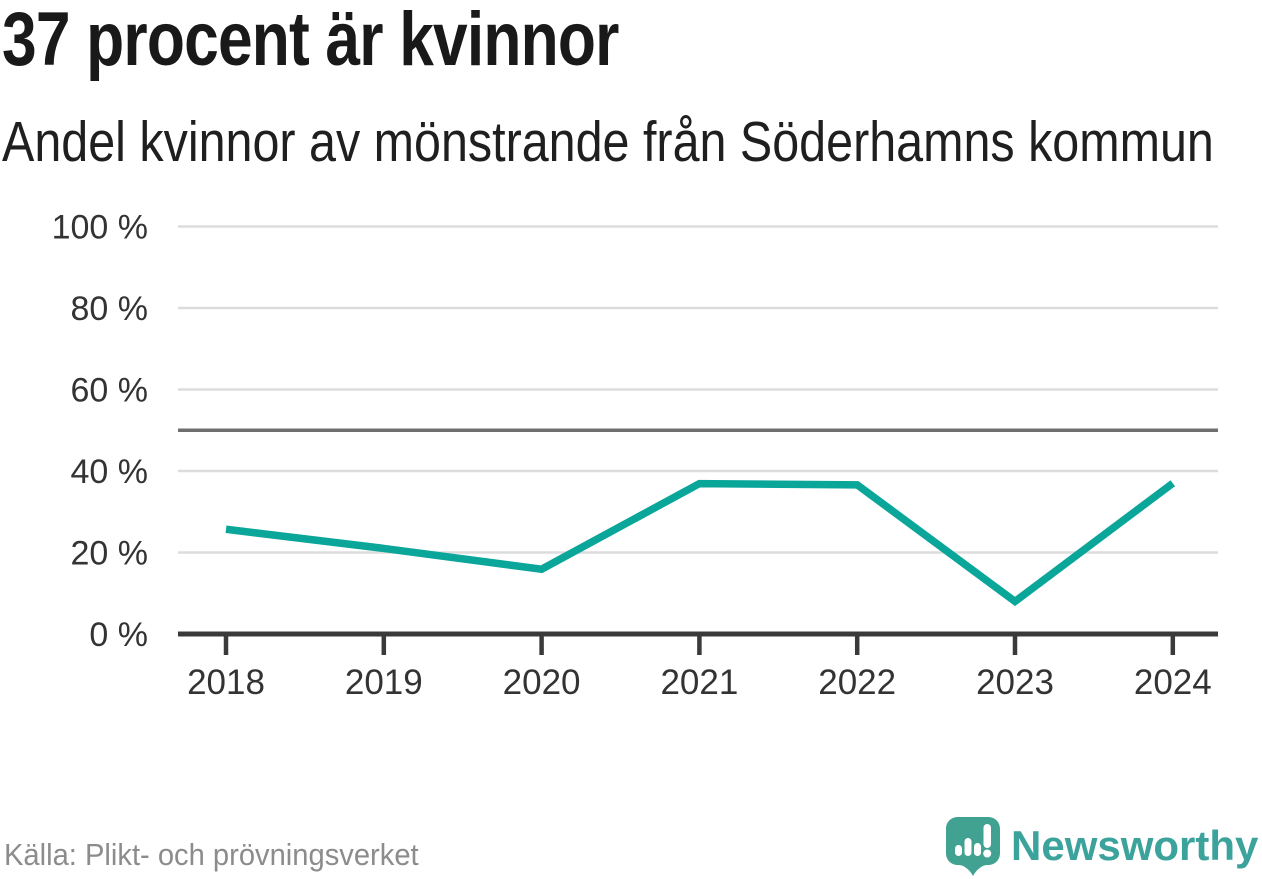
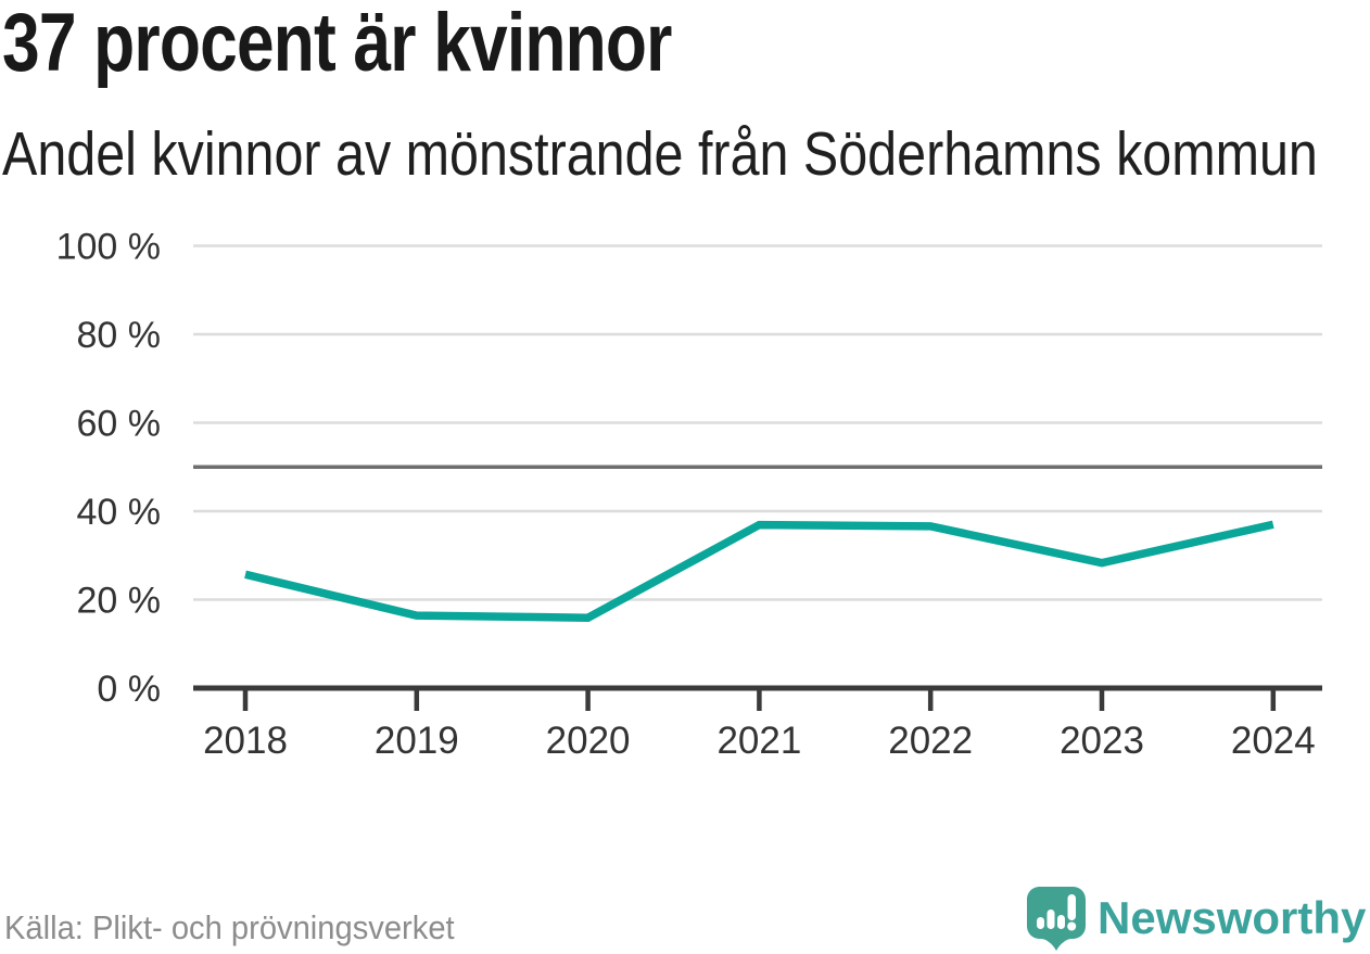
2019: 21% -> 16%
2023: 8% -> 28%
